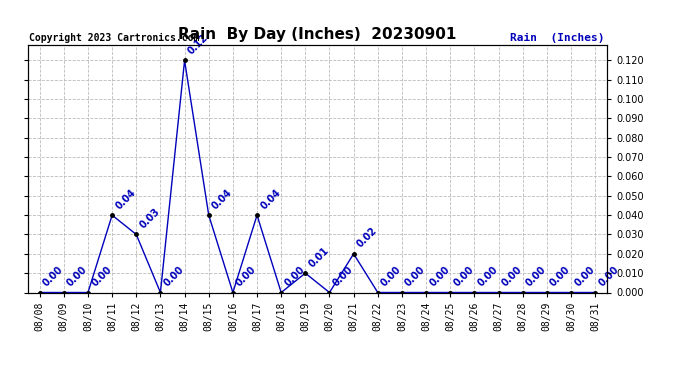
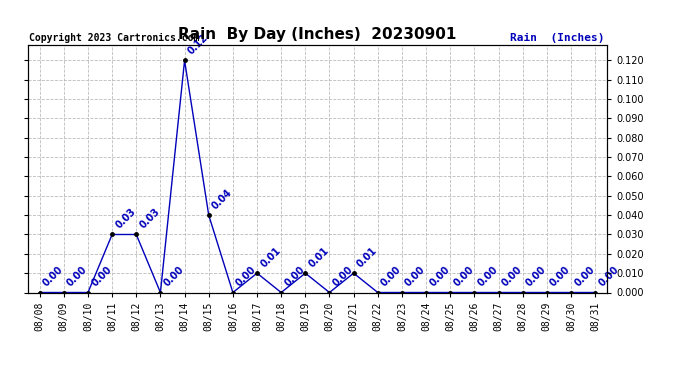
08/11: 0.04 -> 0.03
08/17: 0.04 -> 0.01
08/21: 0.02 -> 0.01
